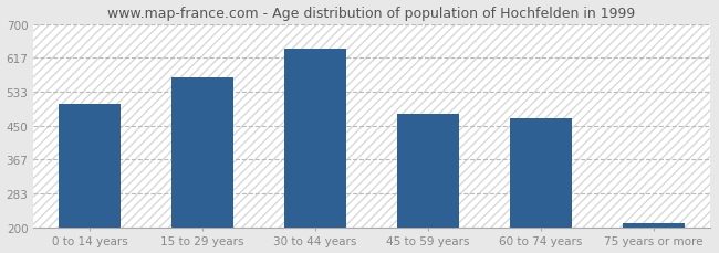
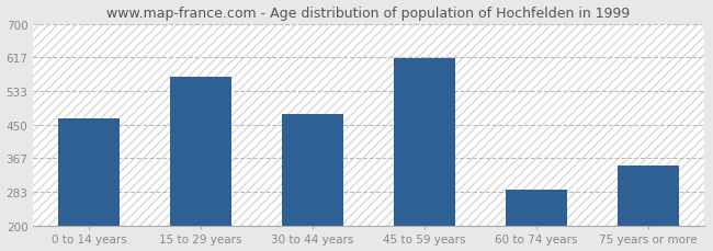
0 to 14 years: 503 -> 465
30 to 44 years: 638 -> 475
45 to 59 years: 480 -> 615
60 to 74 years: 468 -> 290
75 years or more: 211 -> 350
